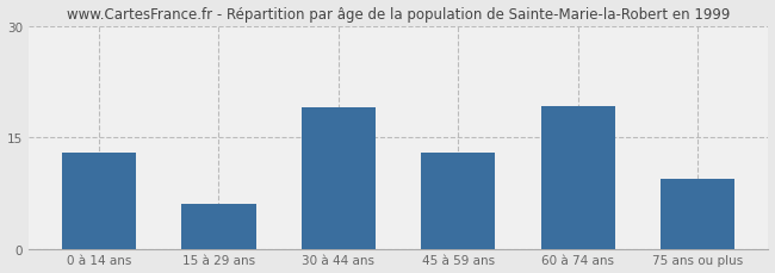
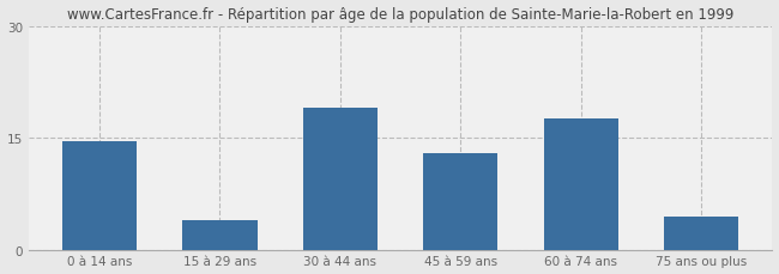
0 à 14 ans: 13.0 -> 14.5
15 à 29 ans: 6.0 -> 4.0
60 à 74 ans: 19.2 -> 17.5
75 ans ou plus: 9.4 -> 4.5
